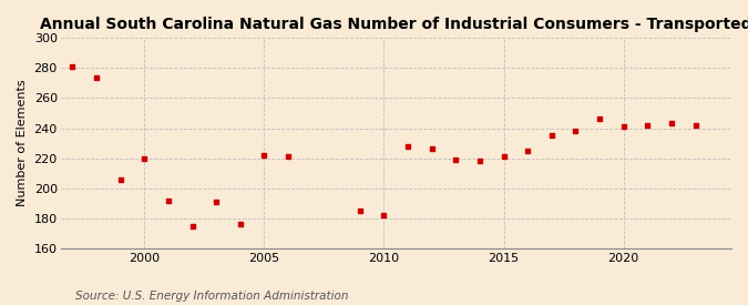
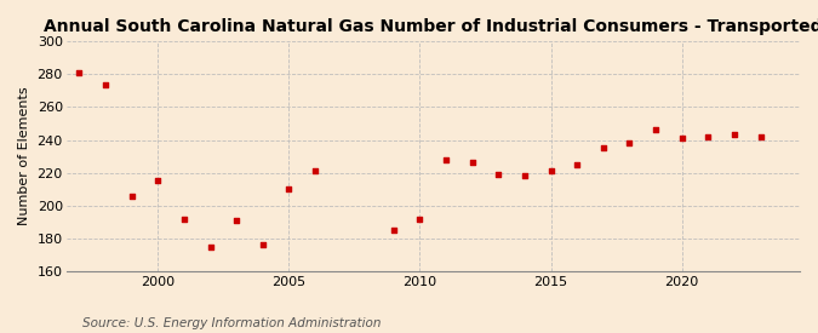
2000: 220 -> 215
2005: 222 -> 210
2010: 182 -> 192
